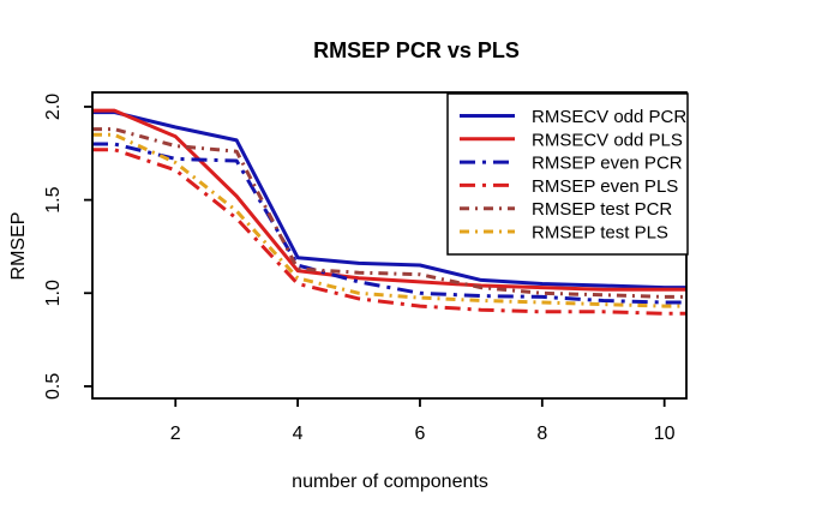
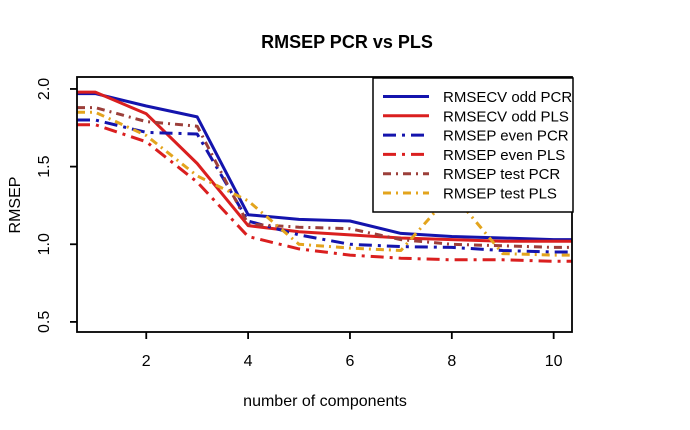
RMSEP test PLS/4: 1.08 -> 1.28
RMSEP test PLS/8: 0.95 -> 1.33
